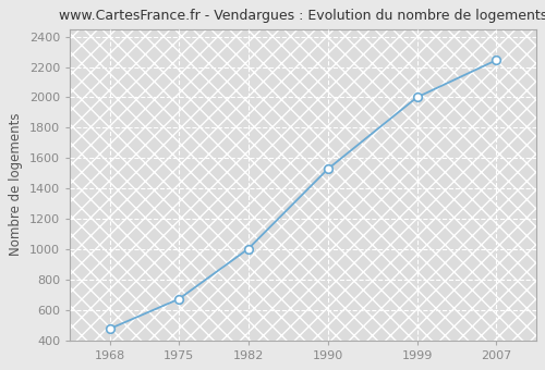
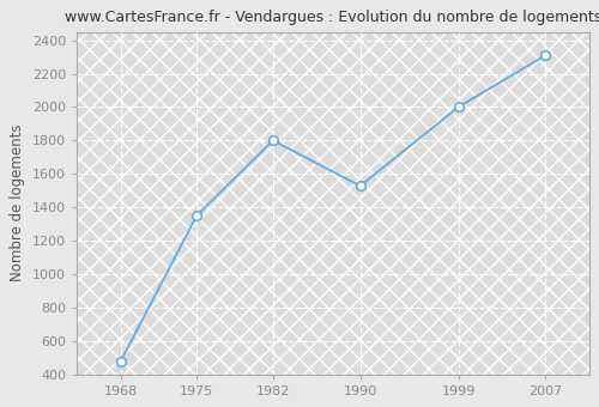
1975: 670 -> 1350
1982: 1000 -> 1800
2007: 2240 -> 2310
